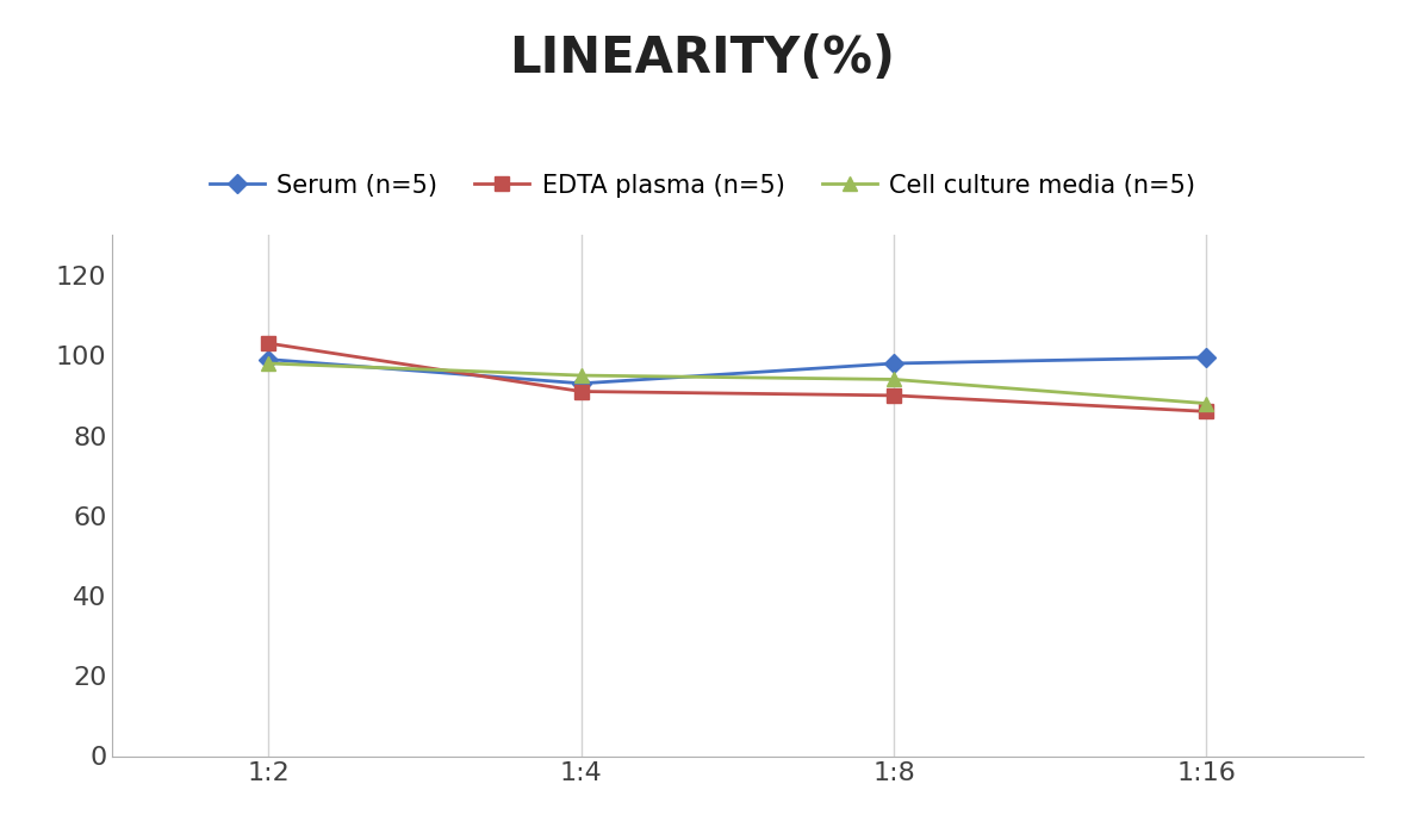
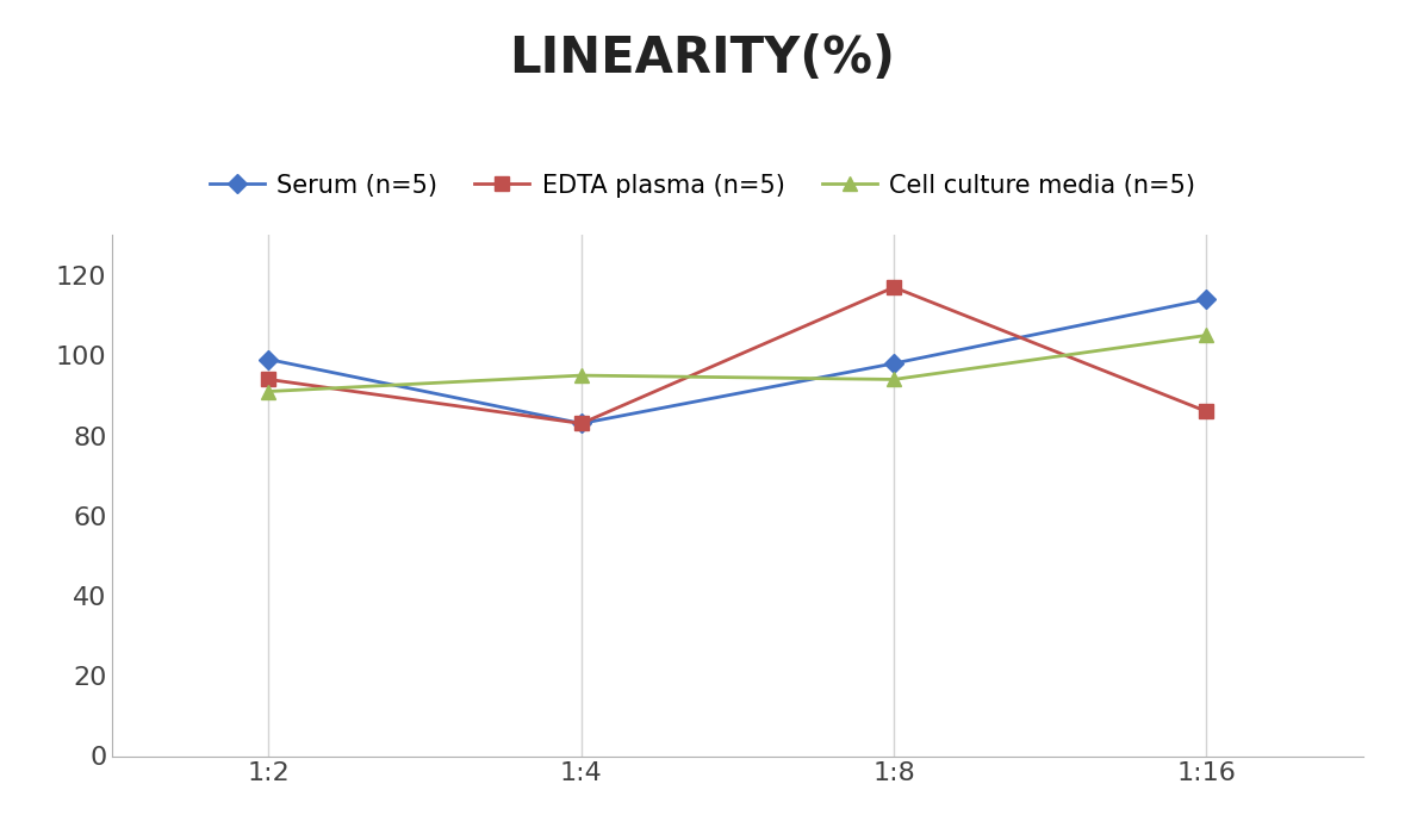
EDTA plasma (n=5)/1:2: 103 -> 94
Cell culture media (n=5)/1:2: 98 -> 91
Serum (n=5)/1:4: 93.0 -> 83.0
EDTA plasma (n=5)/1:4: 91 -> 83
EDTA plasma (n=5)/1:8: 90 -> 117
Serum (n=5)/1:16: 99.5 -> 114.0
Cell culture media (n=5)/1:16: 88 -> 105
